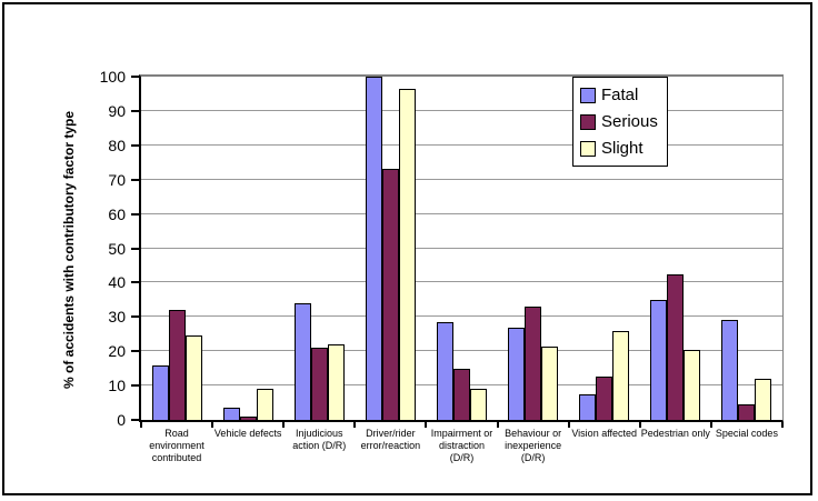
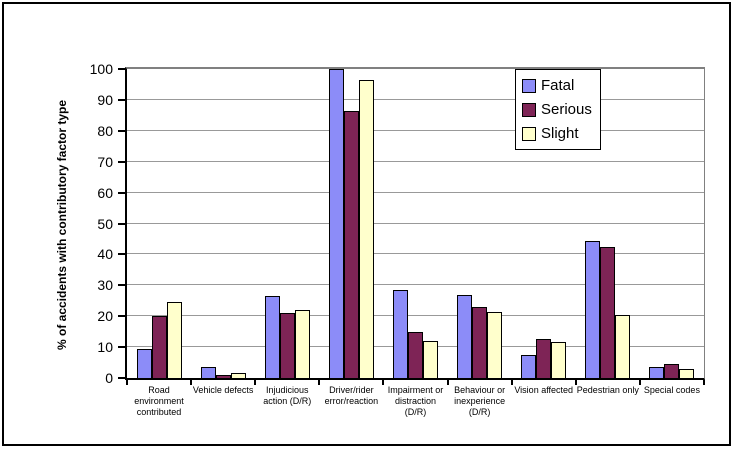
Fatal/Road environment contributed: 16 -> 10
Serious/Road environment contributed: 32 -> 20
Slight/Vehicle defects: 9 -> 2
Fatal/Injudicious action (D/R): 34 -> 26
Serious/Driver/rider error/reaction: 73 -> 86
Slight/Impairment or distraction (D/R): 9 -> 12
Serious/Behaviour or inexperience (D/R): 33 -> 23
Slight/Vision affected: 26 -> 12
Fatal/Pedestrian only: 35 -> 44
Fatal/Special codes: 29 -> 4
Slight/Special codes: 12 -> 3
